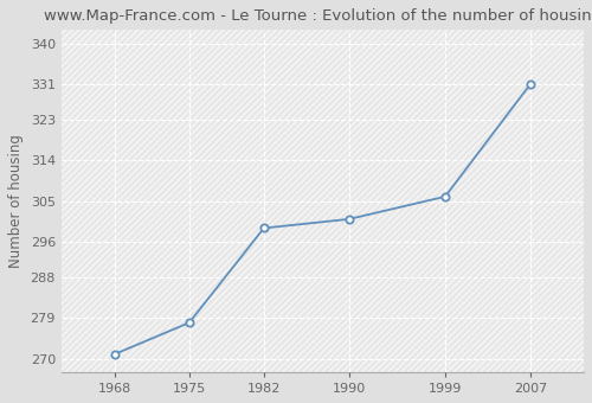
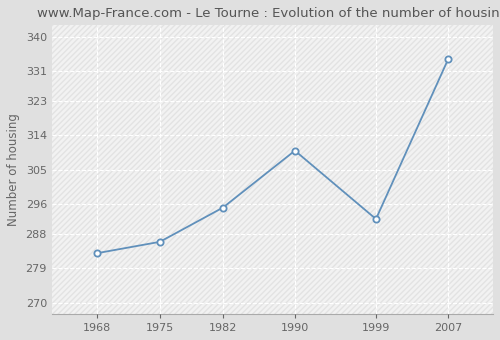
1968: 271 -> 283
1975: 278 -> 286
1982: 299 -> 295
1990: 301 -> 310
1999: 306 -> 292
2007: 331 -> 334
